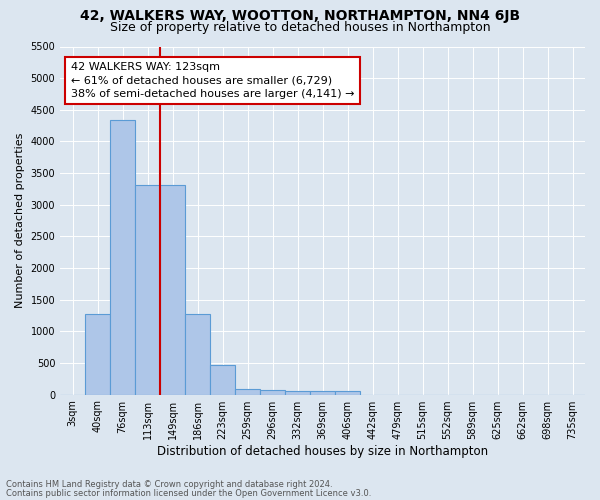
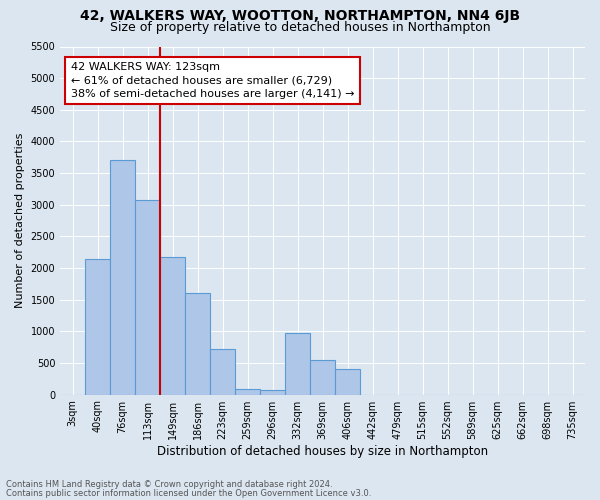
40sqm: 1270 -> 2140
76sqm: 4340 -> 3700
113sqm: 3310 -> 3080
149sqm: 3310 -> 2180
186sqm: 1280 -> 1600
223sqm: 480 -> 720
332sqm: 60 -> 980
369sqm: 60 -> 540
406sqm: 60 -> 400
